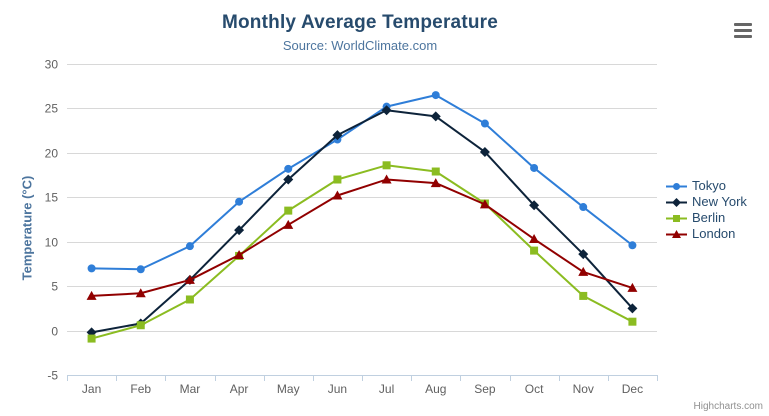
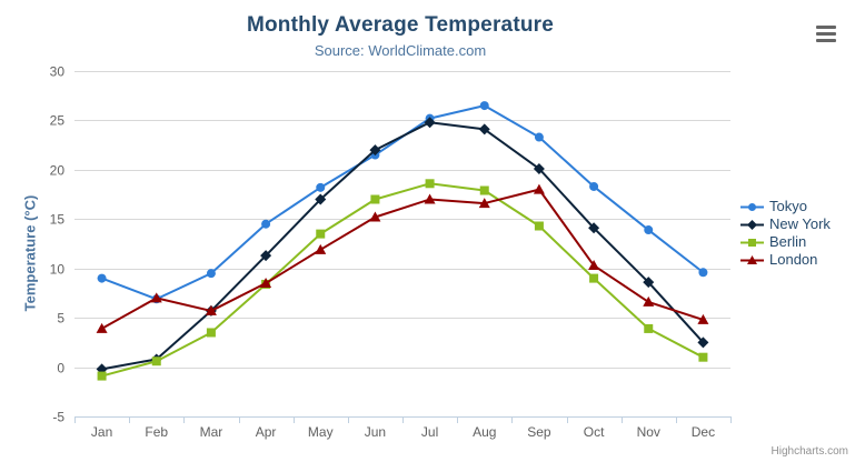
Tokyo/Jan: 7 -> 9
London/Feb: 4 -> 7
London/Sep: 14 -> 18
